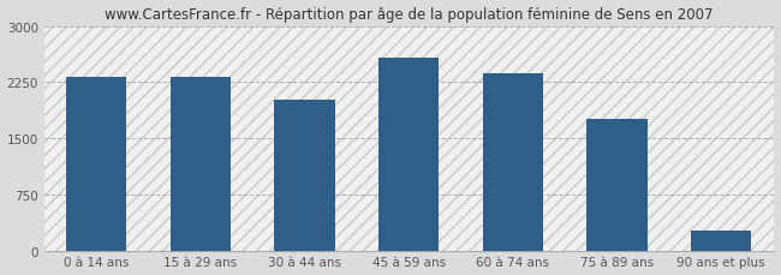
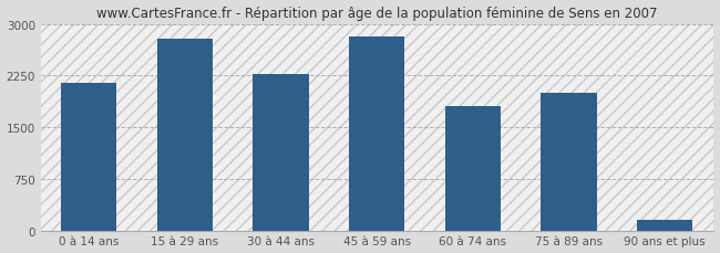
0 à 14 ans: 2320 -> 2150
15 à 29 ans: 2320 -> 2790
30 à 44 ans: 2020 -> 2270
45 à 59 ans: 2580 -> 2820
60 à 74 ans: 2360 -> 1810
75 à 89 ans: 1760 -> 1990
90 ans et plus: 260 -> 160
